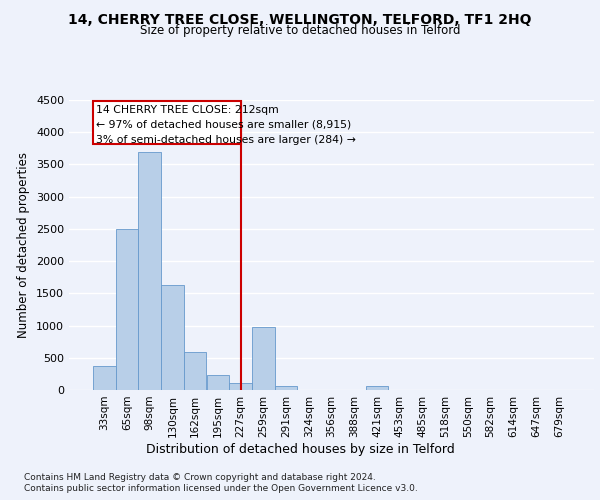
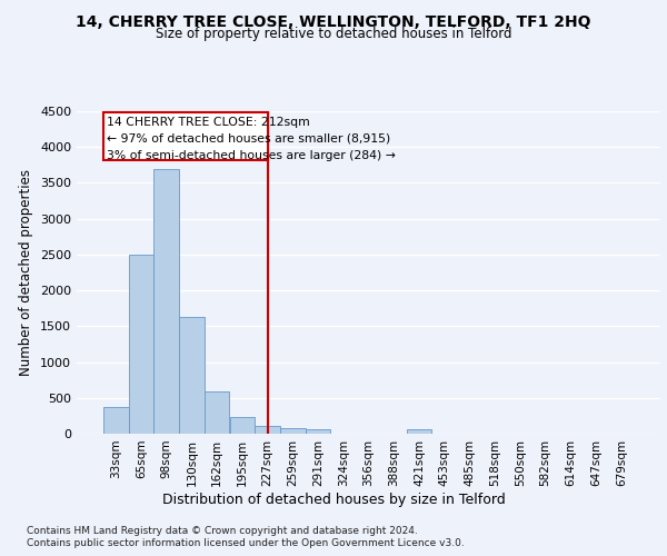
259sqm: 980 -> 80
